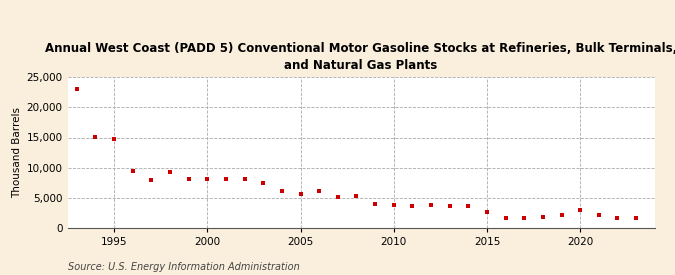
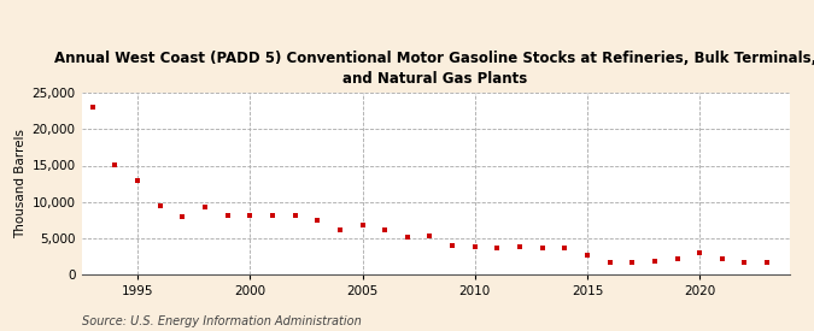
1995: 14,800 -> 13,000
2005: 5,600 -> 6,900
